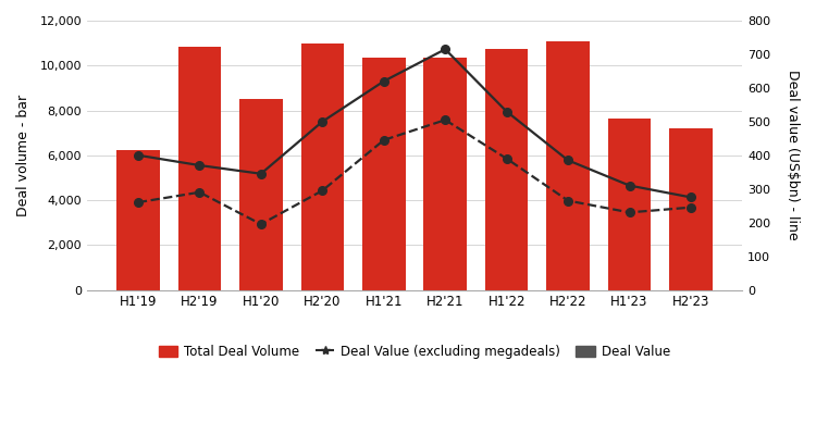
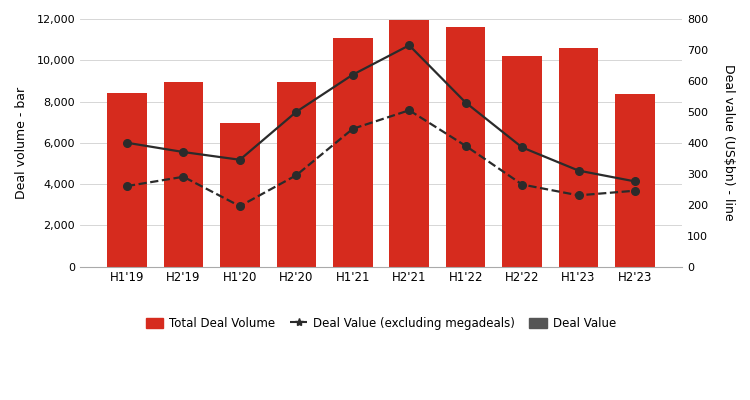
Total Deal Volume/H1'19: 6,250 -> 8,400
Total Deal Volume/H2'19: 10,850 -> 8,950
Total Deal Volume/H1'20: 8,500 -> 6,950
Total Deal Volume/H2'20: 11,000 -> 8,950
Total Deal Volume/H1'21: 10,350 -> 11,100
Total Deal Volume/H2'21: 10,350 -> 11,950
Total Deal Volume/H1'22: 10,750 -> 11,600
Total Deal Volume/H2'22: 11,100 -> 10,200
Total Deal Volume/H1'23: 7,650 -> 10,600
Total Deal Volume/H2'23: 7,200 -> 8,350
